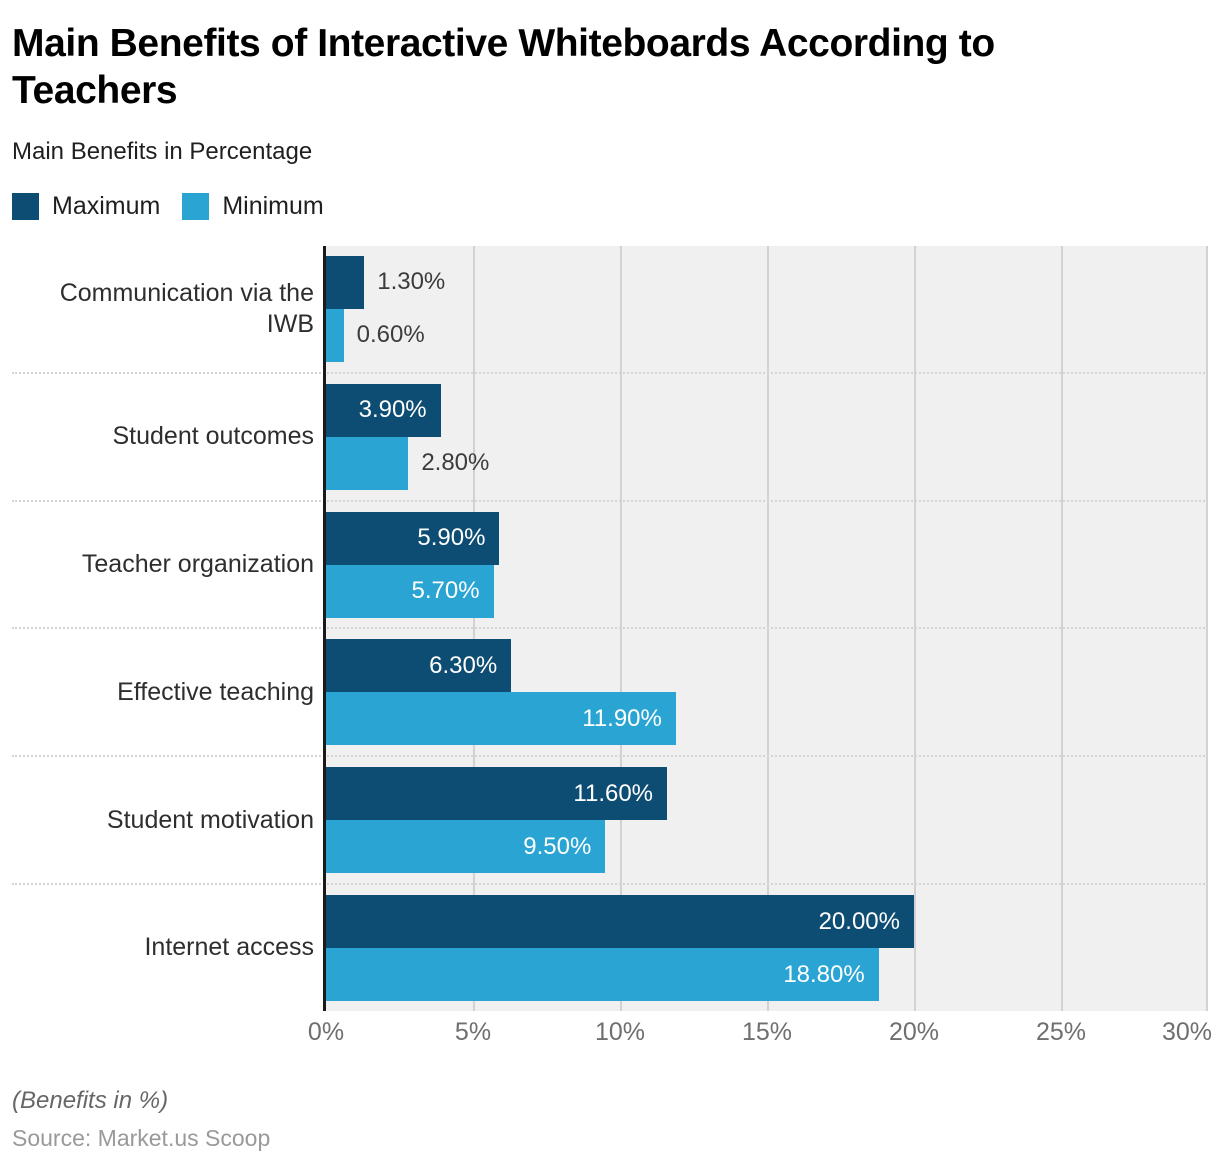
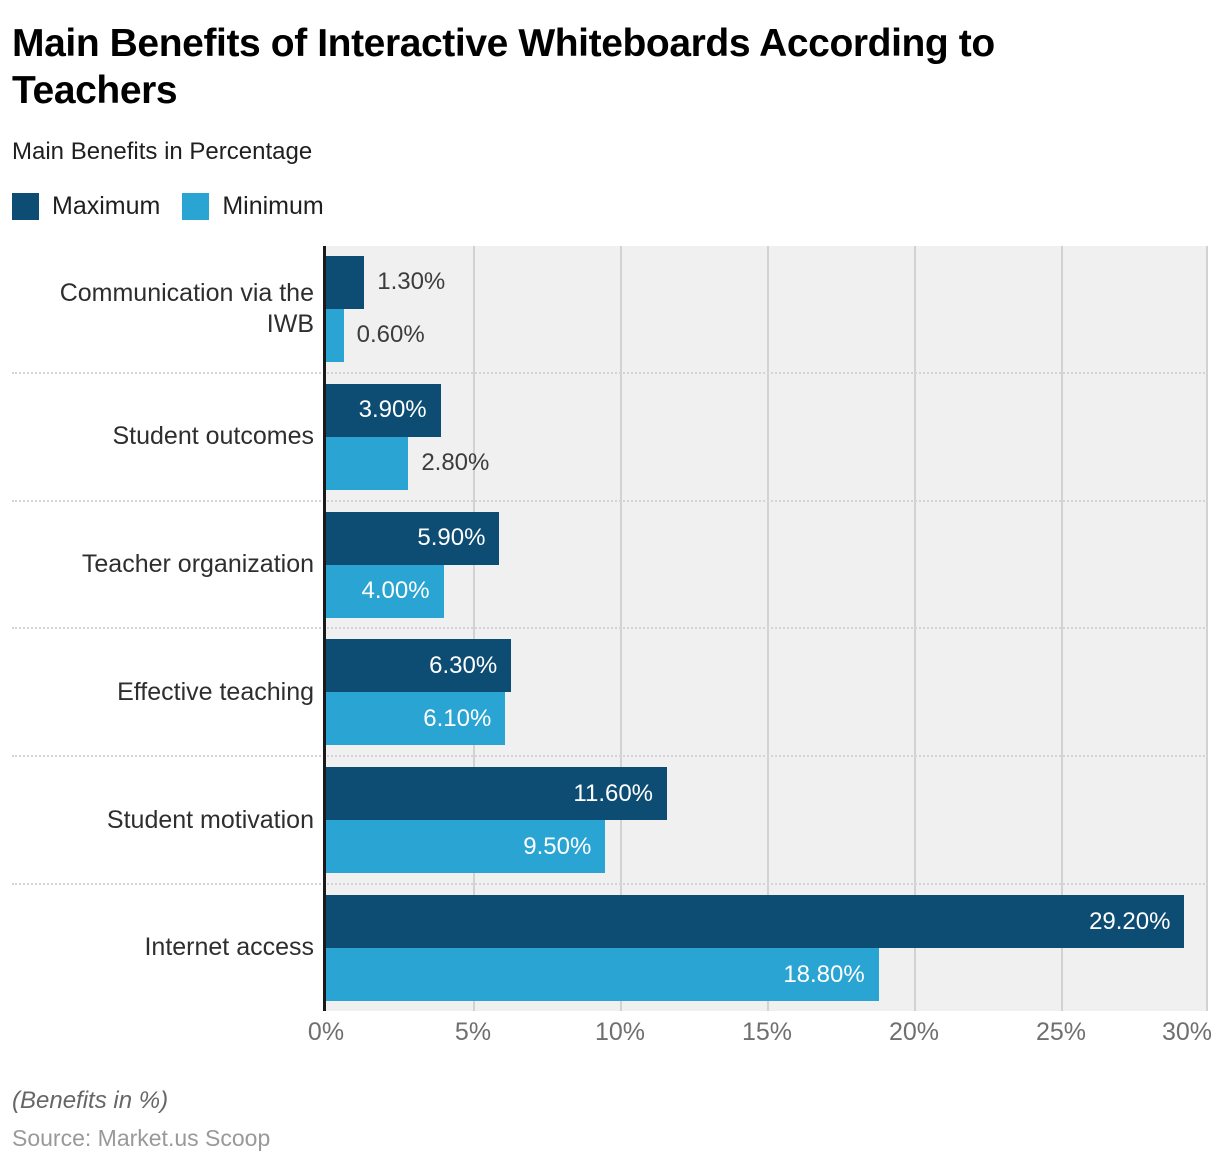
Minimum/Teacher organization: 5.70% -> 4.00%
Minimum/Effective teaching: 11.90% -> 6.10%
Maximum/Internet access: 20.00% -> 29.20%
